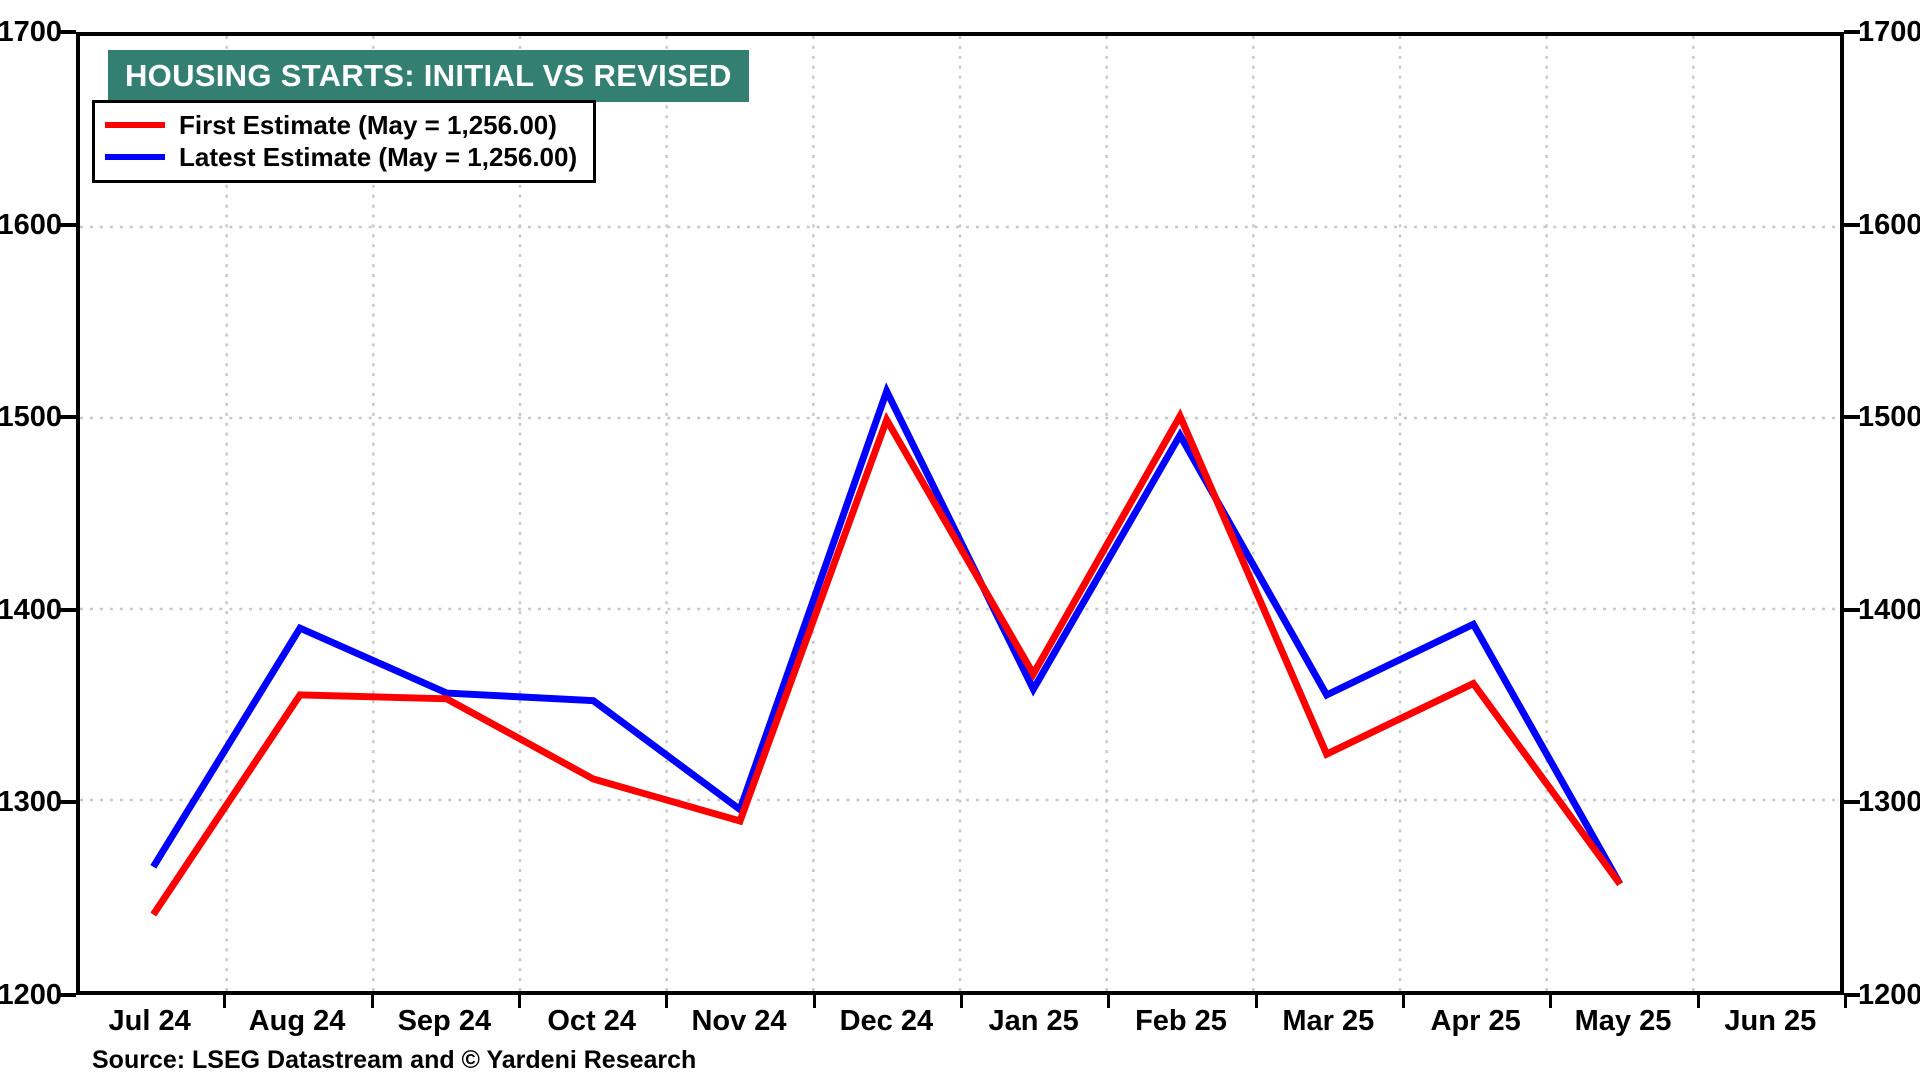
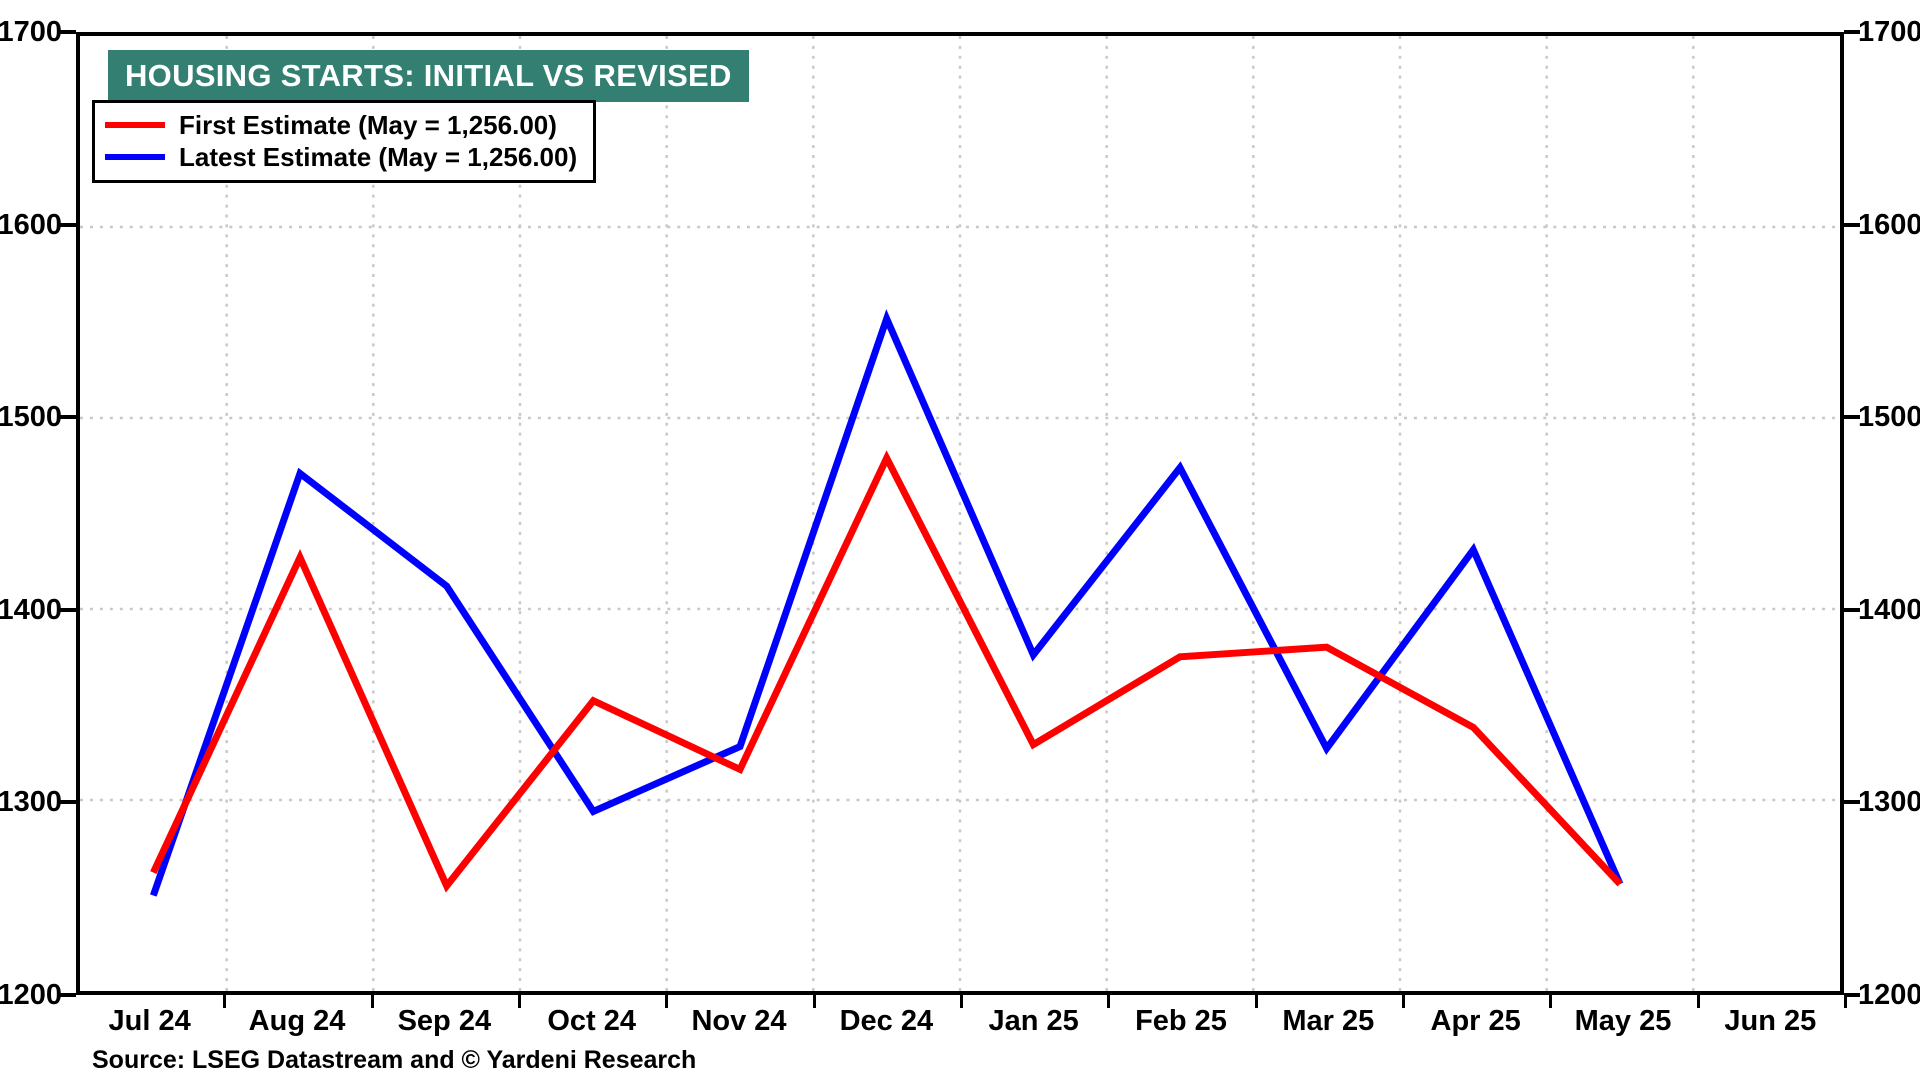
First Estimate (May = 1,256.00)/Jul 24: 1240 -> 1262
Latest Estimate (May = 1,256.00)/Jul 24: 1265 -> 1250
First Estimate (May = 1,256.00)/Aug 24: 1355 -> 1427
Latest Estimate (May = 1,256.00)/Aug 24: 1390 -> 1471
First Estimate (May = 1,256.00)/Sep 24: 1353 -> 1255
Latest Estimate (May = 1,256.00)/Sep 24: 1356 -> 1412
First Estimate (May = 1,256.00)/Oct 24: 1311 -> 1352
Latest Estimate (May = 1,256.00)/Oct 24: 1352 -> 1294
First Estimate (May = 1,256.00)/Nov 24: 1289 -> 1316
Latest Estimate (May = 1,256.00)/Nov 24: 1295 -> 1328
First Estimate (May = 1,256.00)/Dec 24: 1499 -> 1479
Latest Estimate (May = 1,256.00)/Dec 24: 1514 -> 1552
First Estimate (May = 1,256.00)/Jan 25: 1366 -> 1329
Latest Estimate (May = 1,256.00)/Jan 25: 1358 -> 1376
First Estimate (May = 1,256.00)/Feb 25: 1501 -> 1375
Latest Estimate (May = 1,256.00)/Feb 25: 1491 -> 1474
First Estimate (May = 1,256.00)/Mar 25: 1324 -> 1380
Latest Estimate (May = 1,256.00)/Mar 25: 1355 -> 1327
First Estimate (May = 1,256.00)/Apr 25: 1361 -> 1338
Latest Estimate (May = 1,256.00)/Apr 25: 1392 -> 1431
